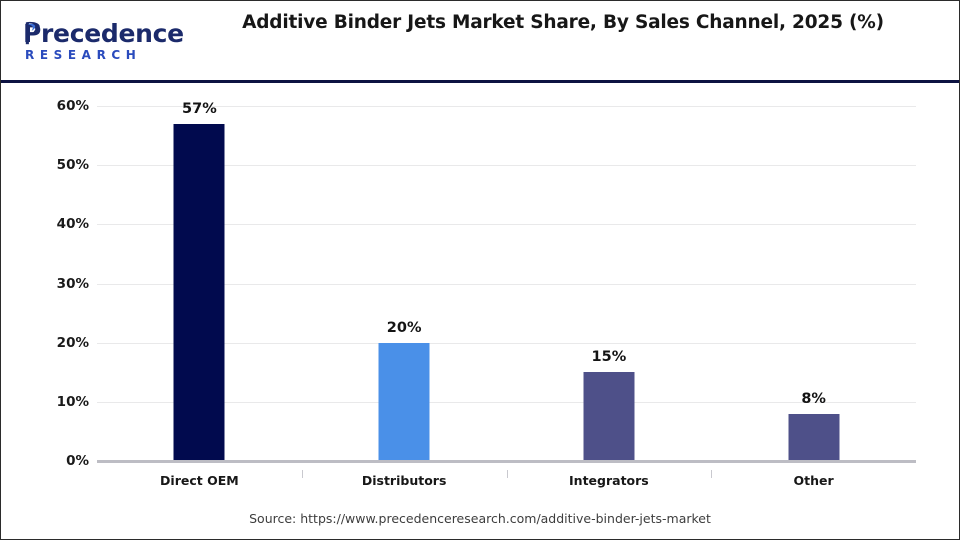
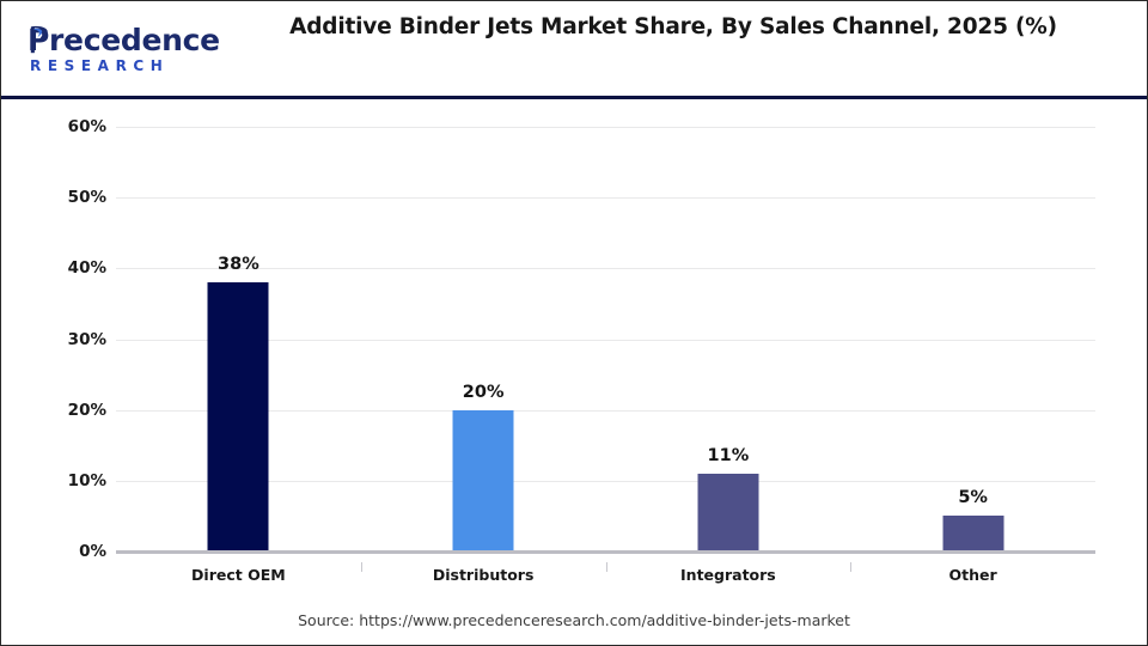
Direct OEM: 57% -> 38%
Integrators: 15% -> 11%
Other: 8% -> 5%
